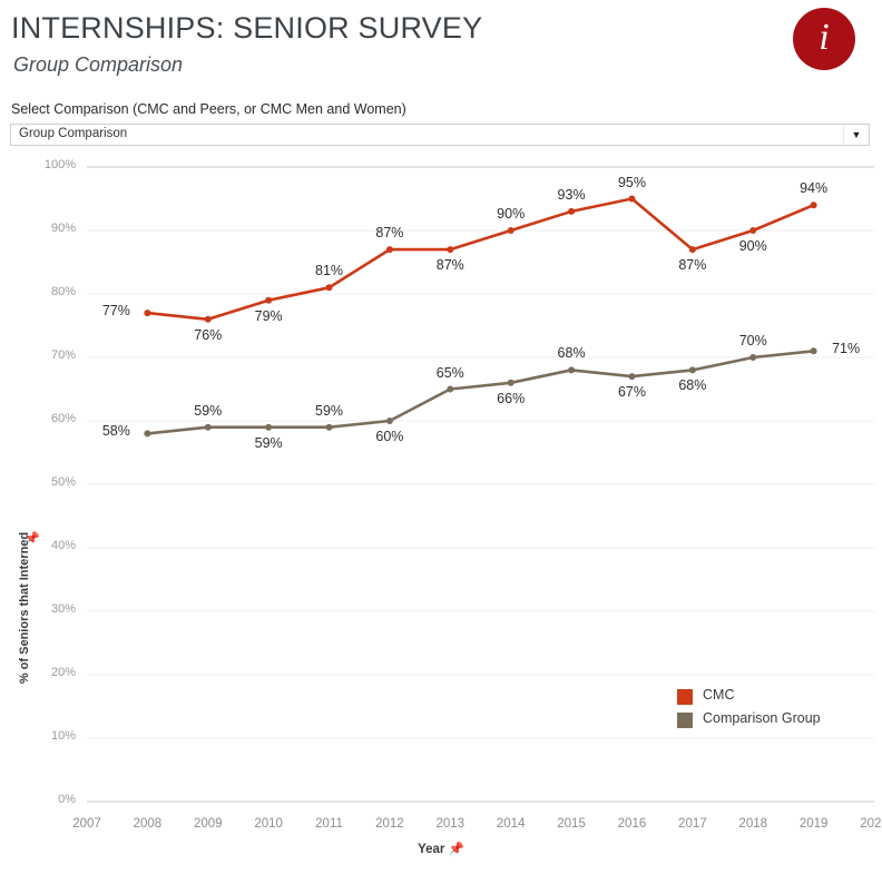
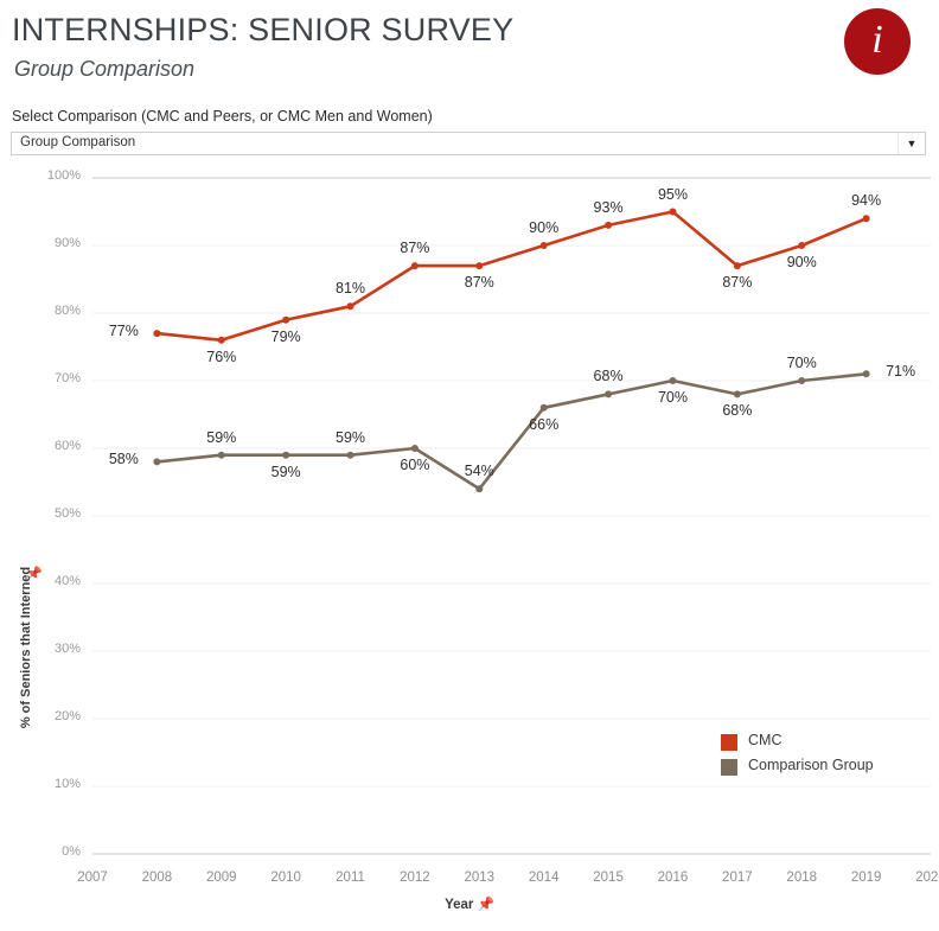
Comparison Group/2013: 65% -> 54%
Comparison Group/2016: 67% -> 70%
